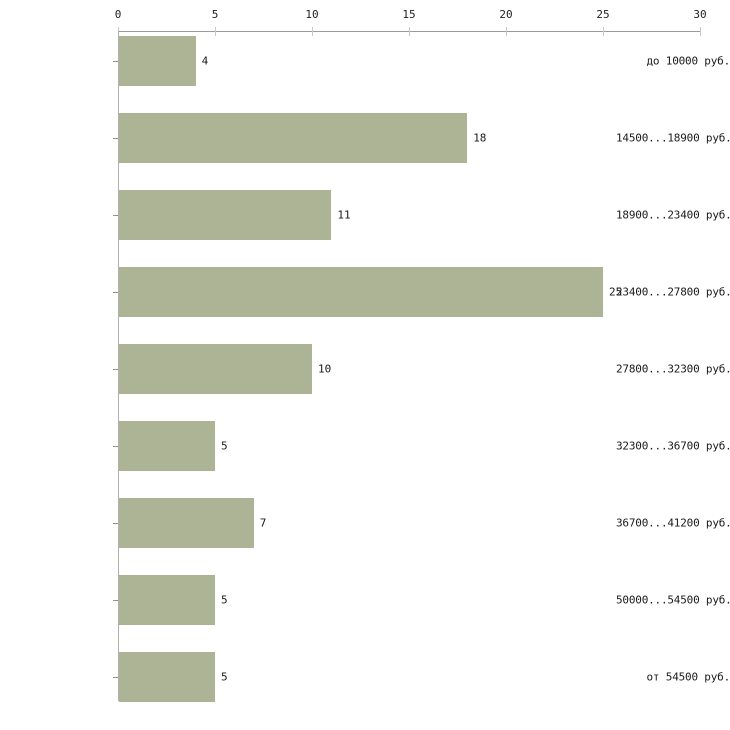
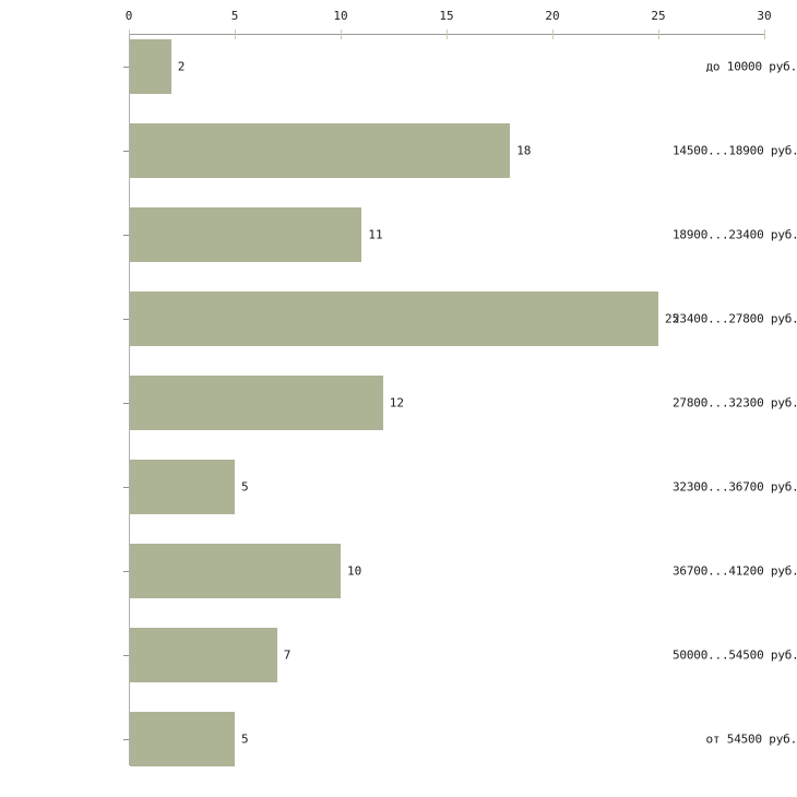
до 10000 руб.: 4 -> 2
27800...32300 руб.: 10 -> 12
36700...41200 руб.: 7 -> 10
50000...54500 руб.: 5 -> 7
